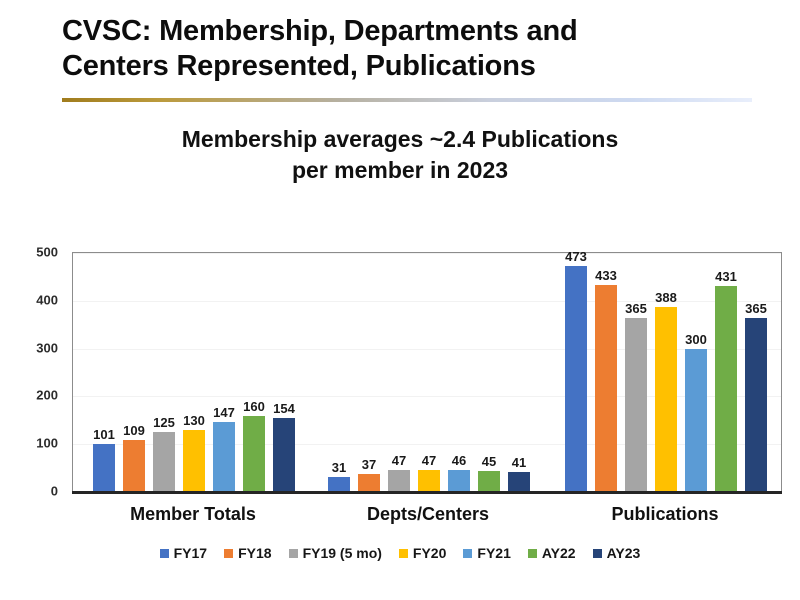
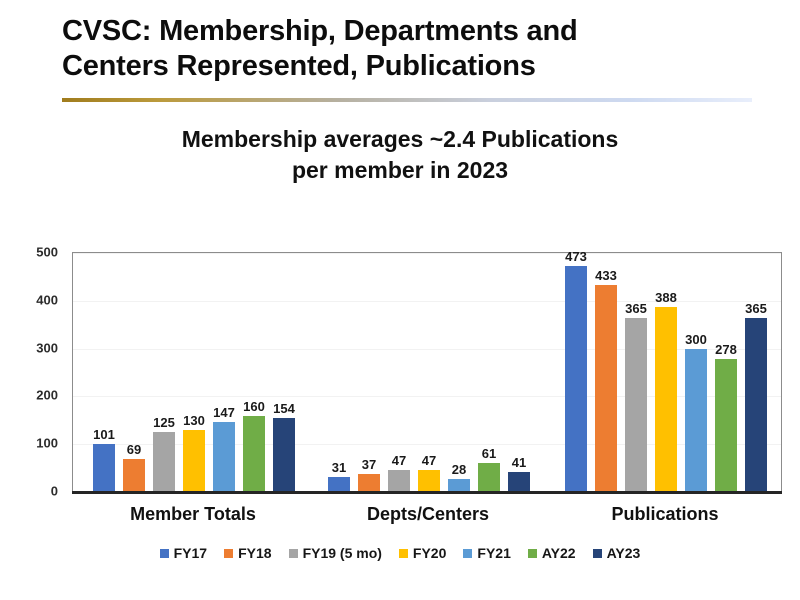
FY18/Member Totals: 109 -> 69
FY21/Depts/Centers: 46 -> 28
AY22/Depts/Centers: 45 -> 61
AY22/Publications: 431 -> 278
